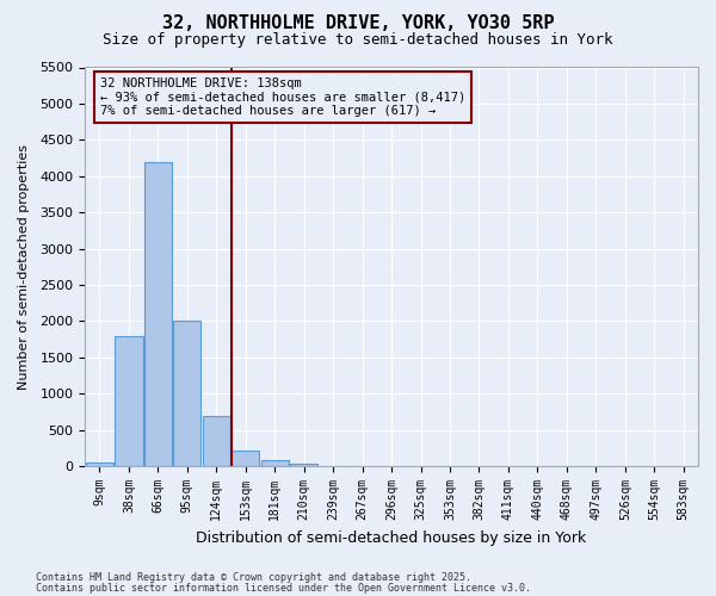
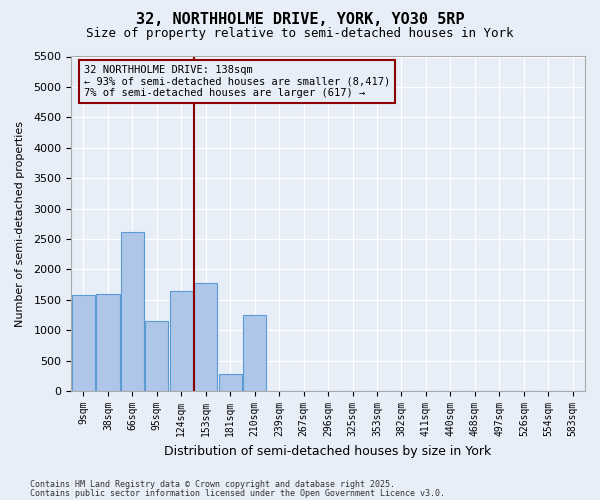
9sqm: 50 -> 1580
38sqm: 1800 -> 1600
66sqm: 4200 -> 2620
95sqm: 2000 -> 1160
124sqm: 700 -> 1640
153sqm: 220 -> 1780
181sqm: 80 -> 280
210sqm: 30 -> 1260
